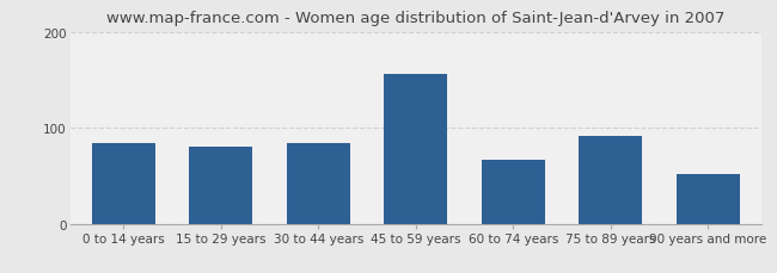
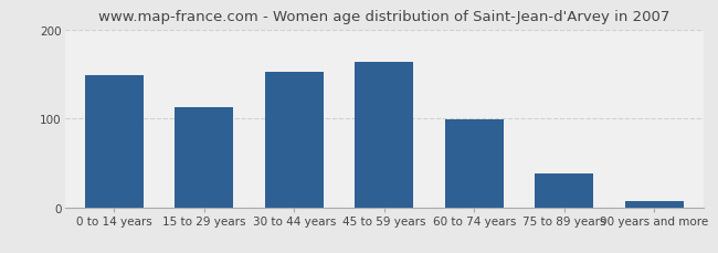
0 to 14 years: 84 -> 148
15 to 29 years: 80 -> 112
30 to 44 years: 84 -> 152
45 to 59 years: 156 -> 163
60 to 74 years: 66 -> 99
75 to 89 years: 92 -> 38
90 years and more: 52 -> 7
